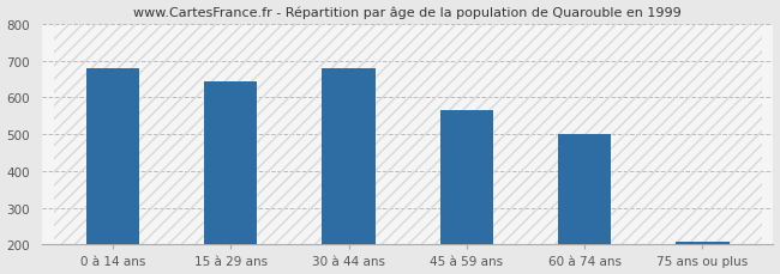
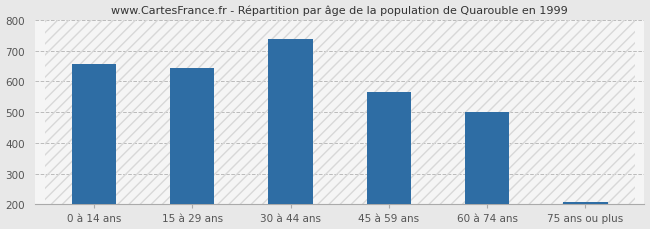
0 à 14 ans: 680 -> 657
30 à 44 ans: 680 -> 737
